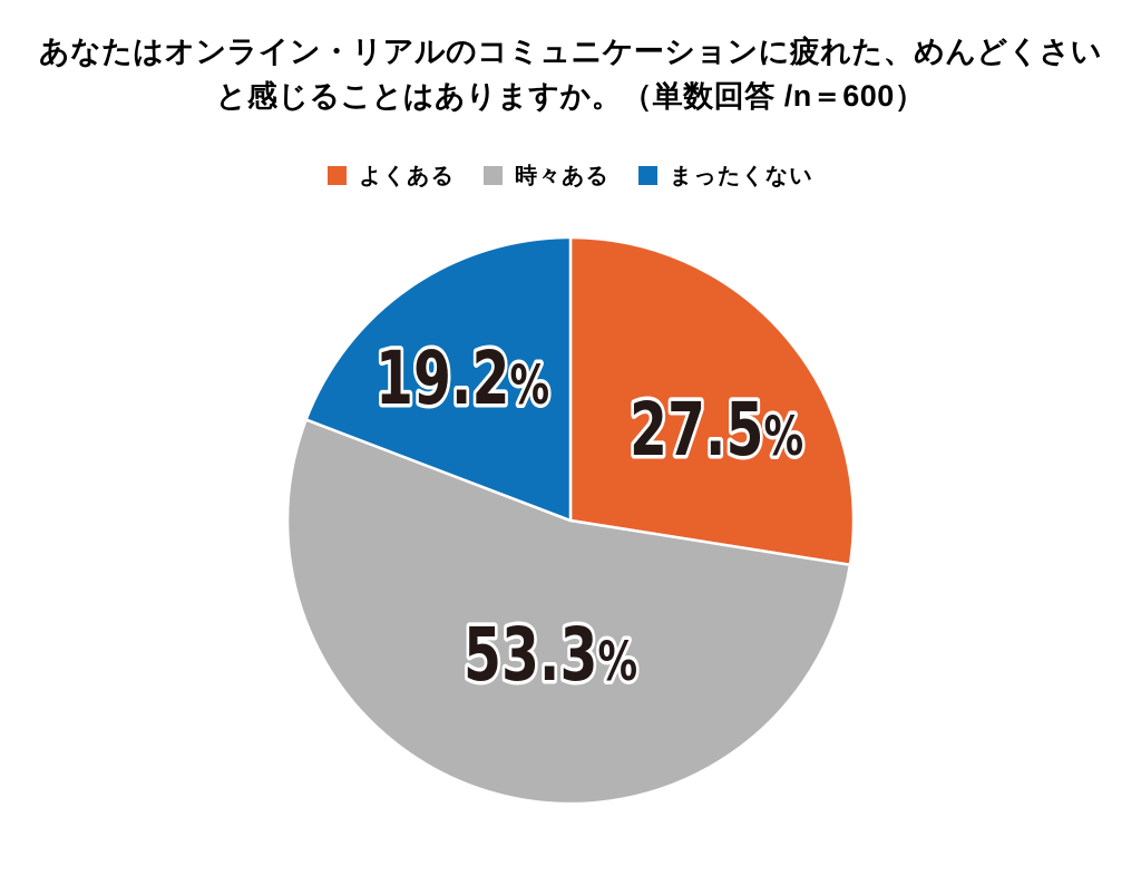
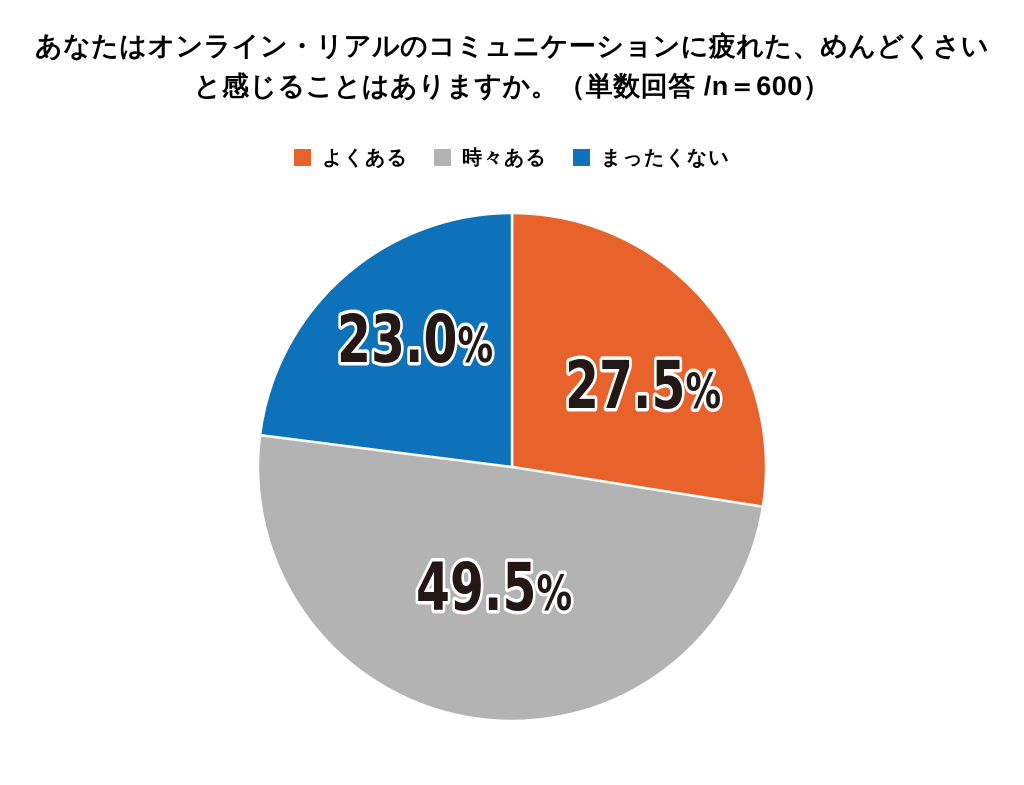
時々ある: 53.3 -> 49.5
まったくない: 19.2 -> 23.0
